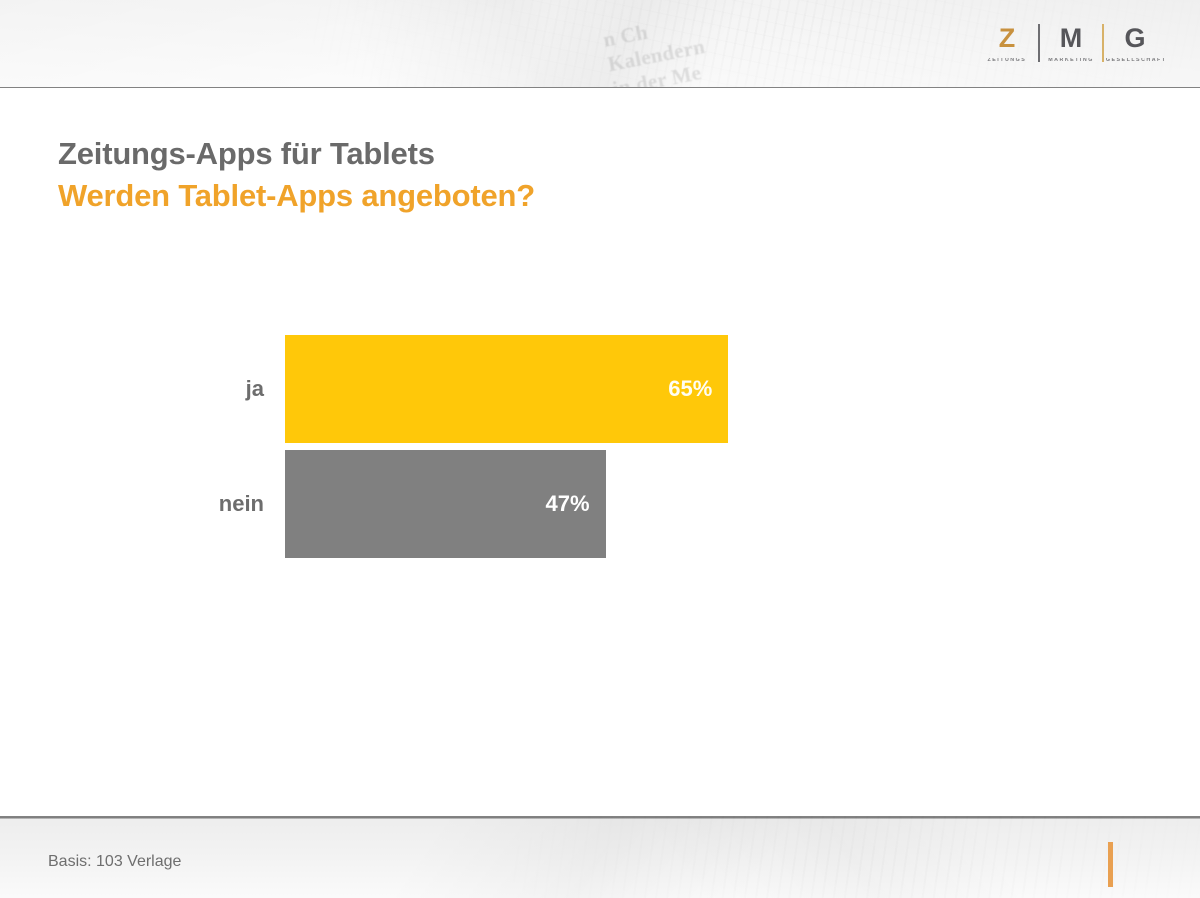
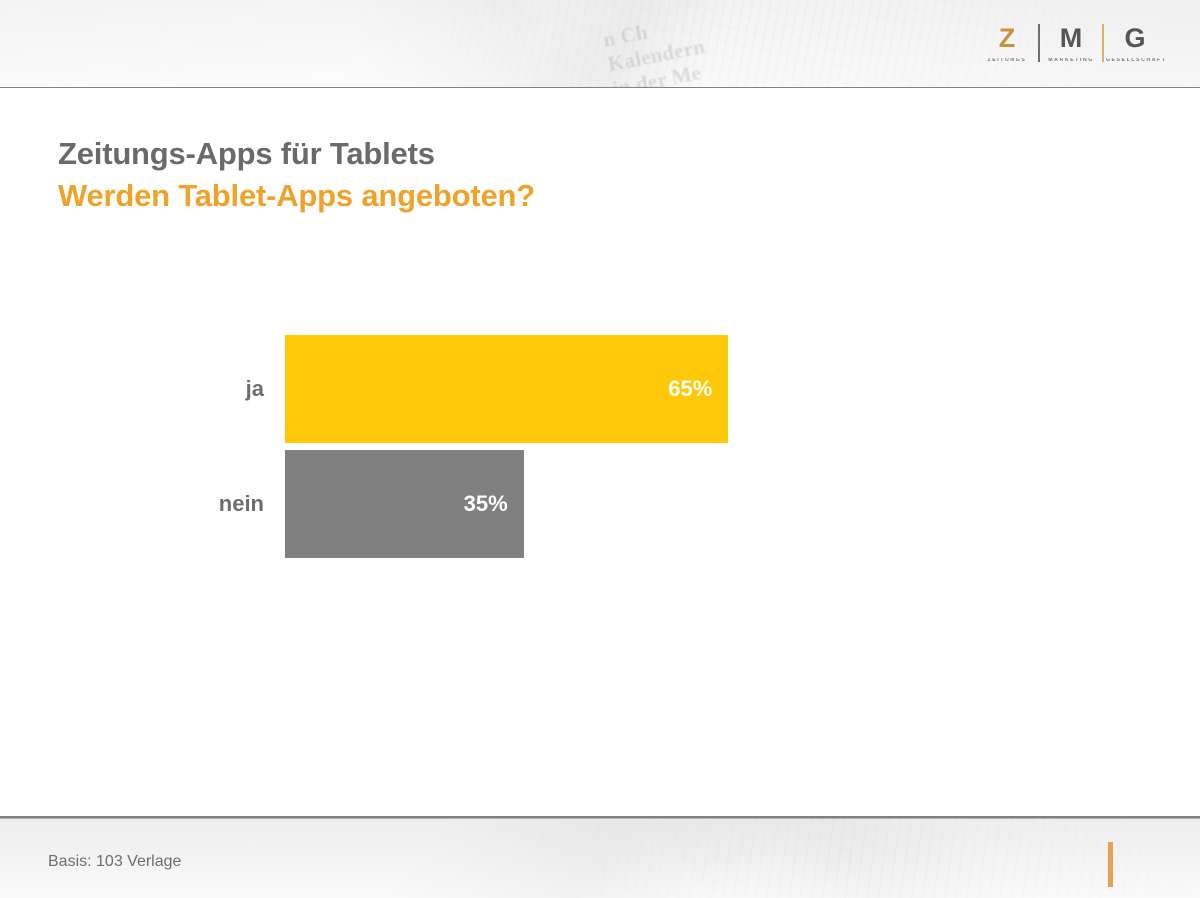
nein: 47% -> 35%
